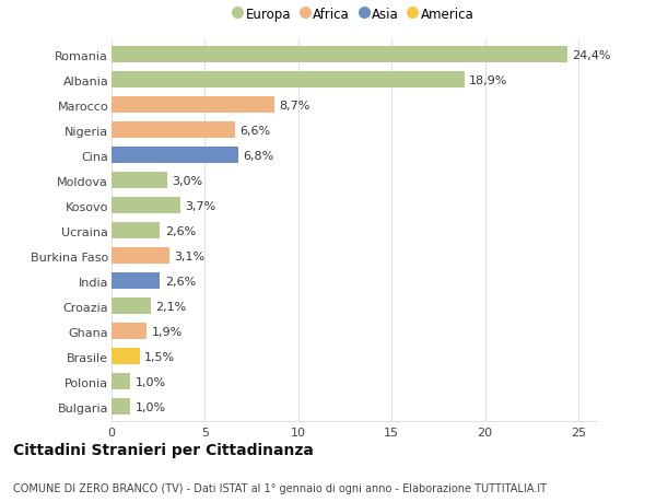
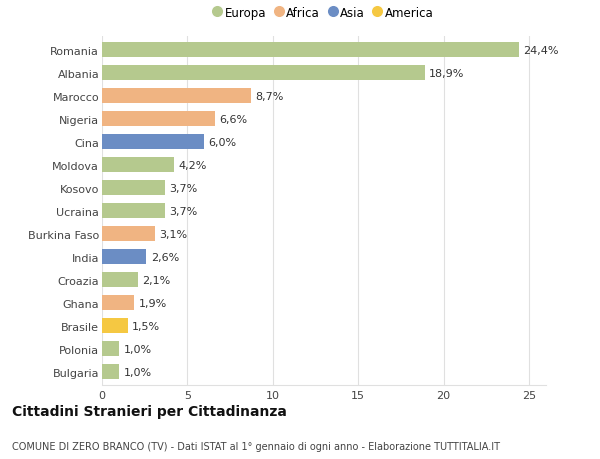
Cina: 6,8% -> 6,0%
Moldova: 3,0% -> 4,2%
Ucraina: 2,6% -> 3,7%
